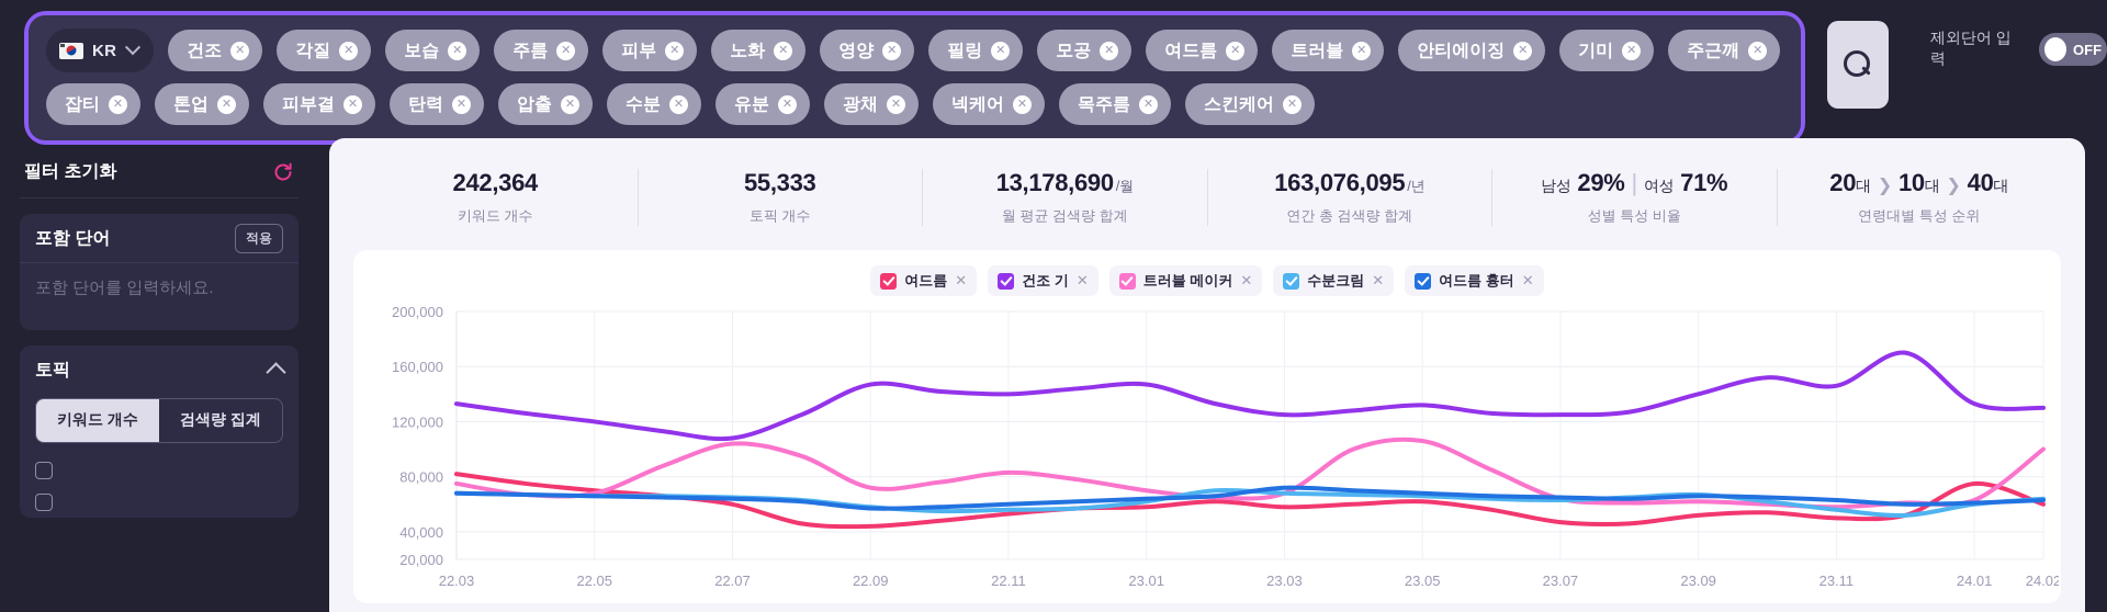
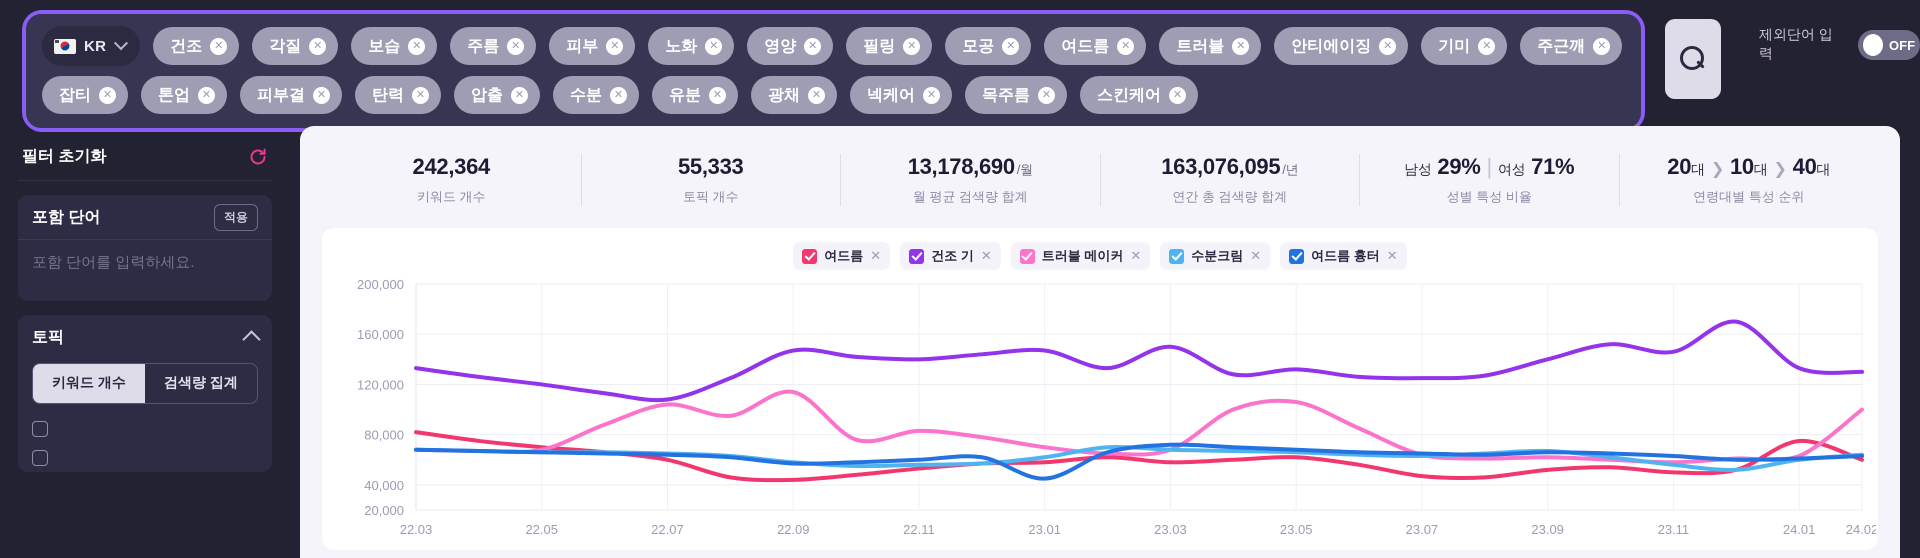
트러블 메이커/22.03: 75000 -> 68000
트러블 메이커/22.09: 72000 -> 114000
여드름 흉터/23.01: 64000 -> 45000
건조 기/23.03: 125000 -> 150000
